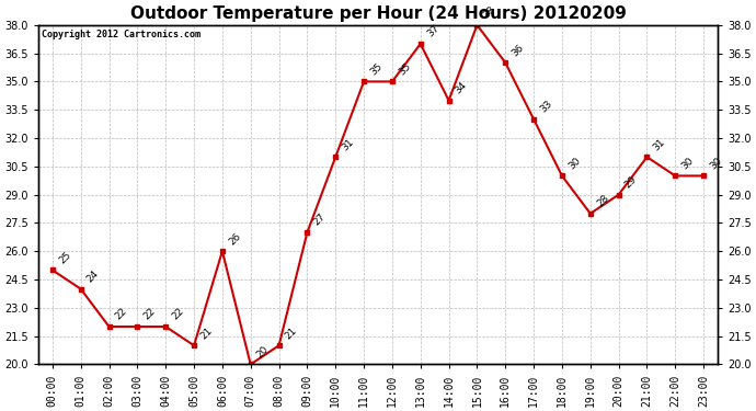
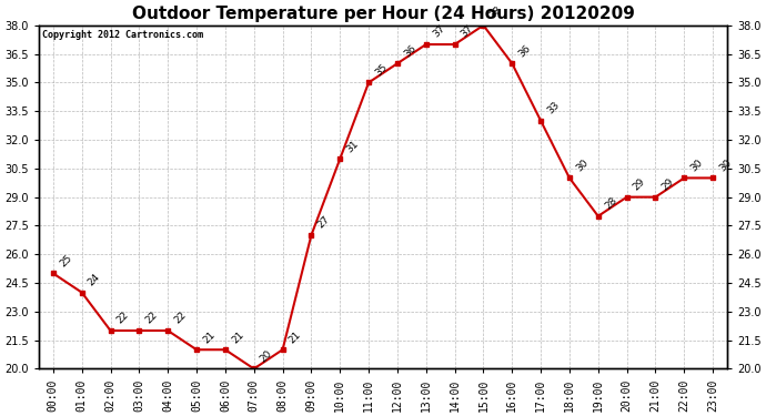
06:00: 26 -> 21
12:00: 35 -> 36
14:00: 34 -> 37
21:00: 31 -> 29
